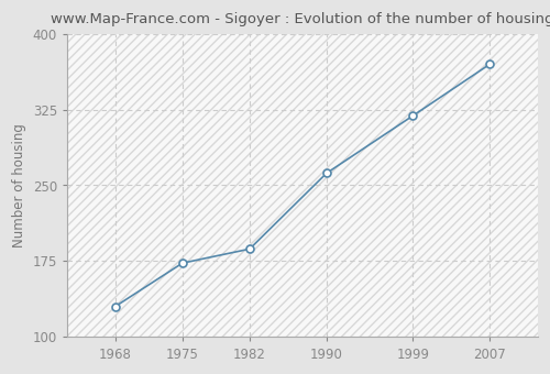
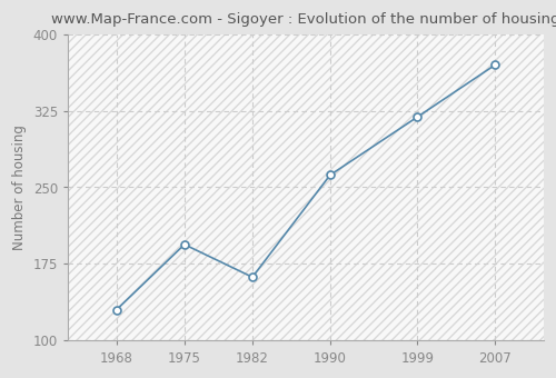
1975: 173 -> 194
1982: 187 -> 162
